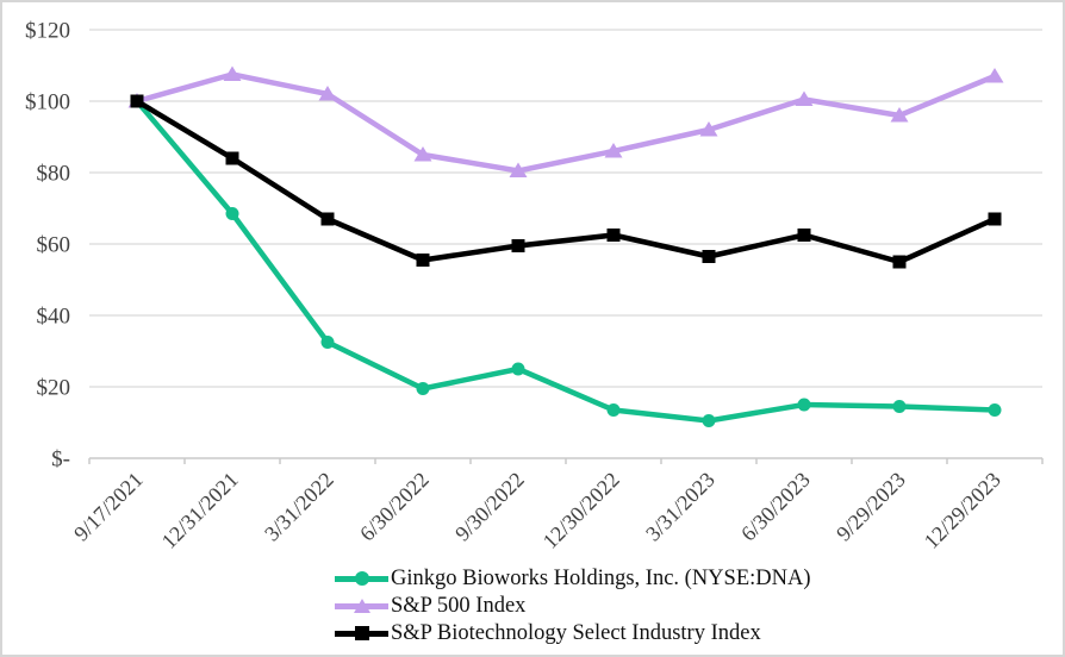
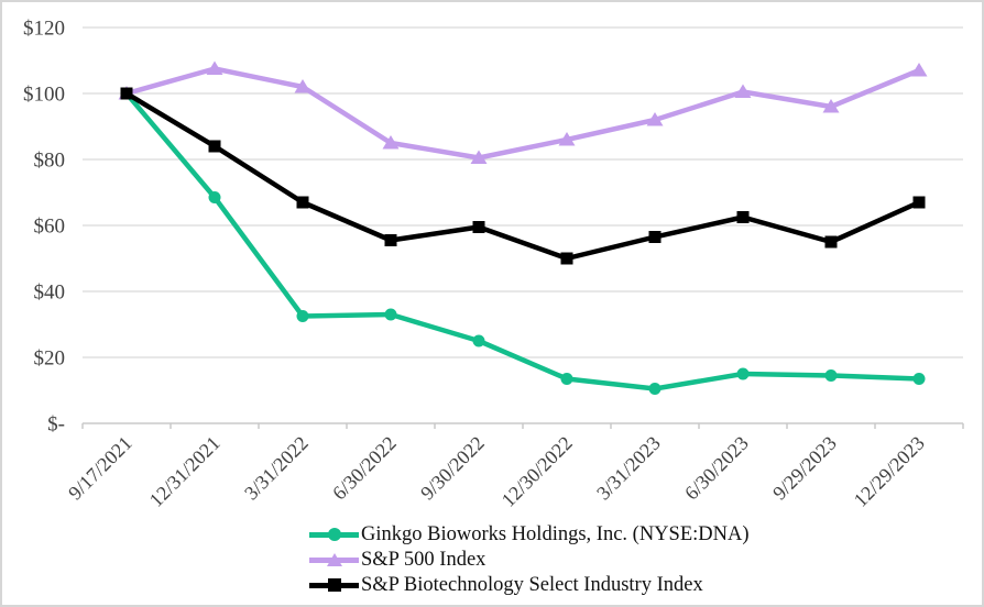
Ginkgo Bioworks Holdings, Inc. (NYSE:DNA)/6/30/2022: $20 -> $33
S&P Biotechnology Select Industry Index/12/30/2022: $62 -> $50
